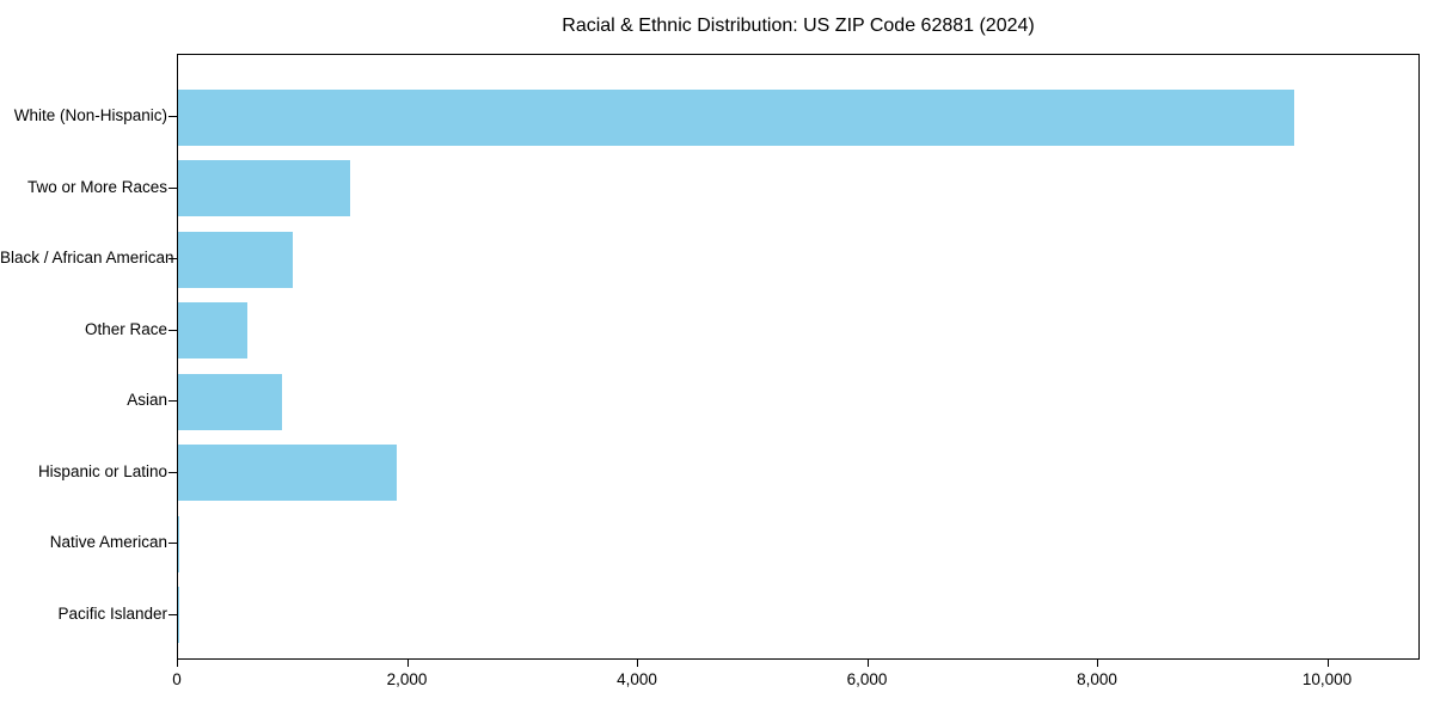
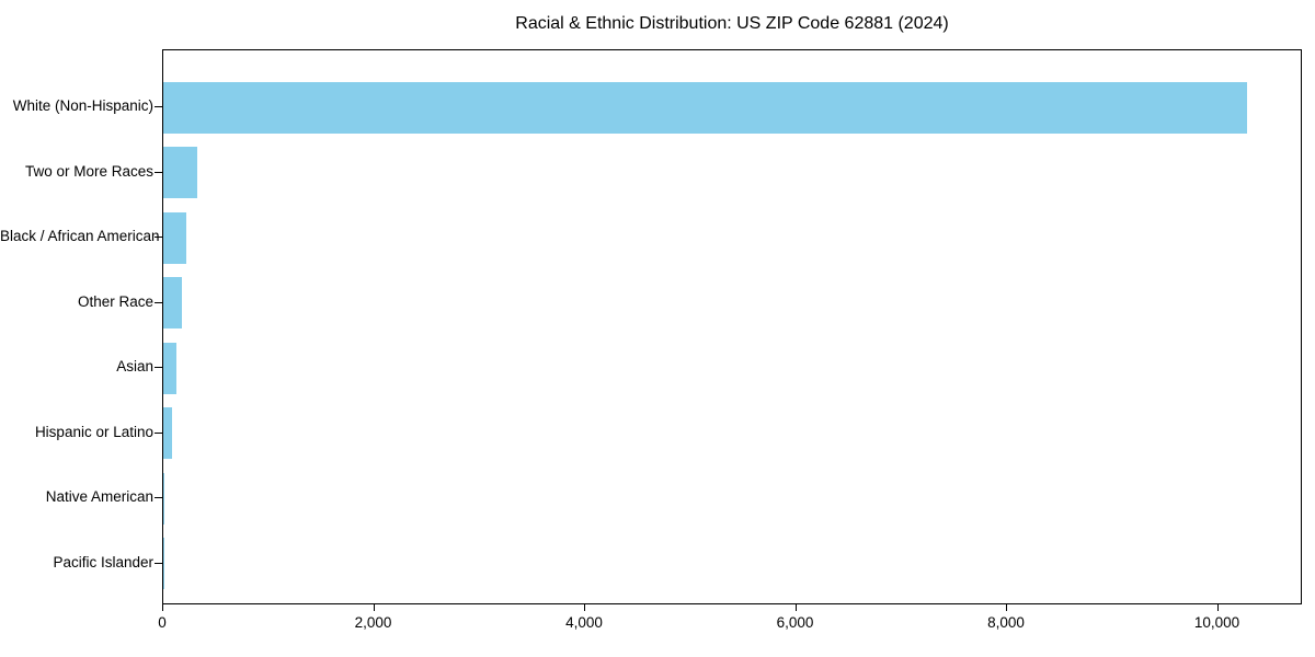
White (Non-Hispanic): 9700 -> 10300
Two or More Races: 1500 -> 300
Black / African American: 1000 -> 200
Other Race: 600 -> 200
Asian: 900 -> 100
Hispanic or Latino: 1900 -> 100
